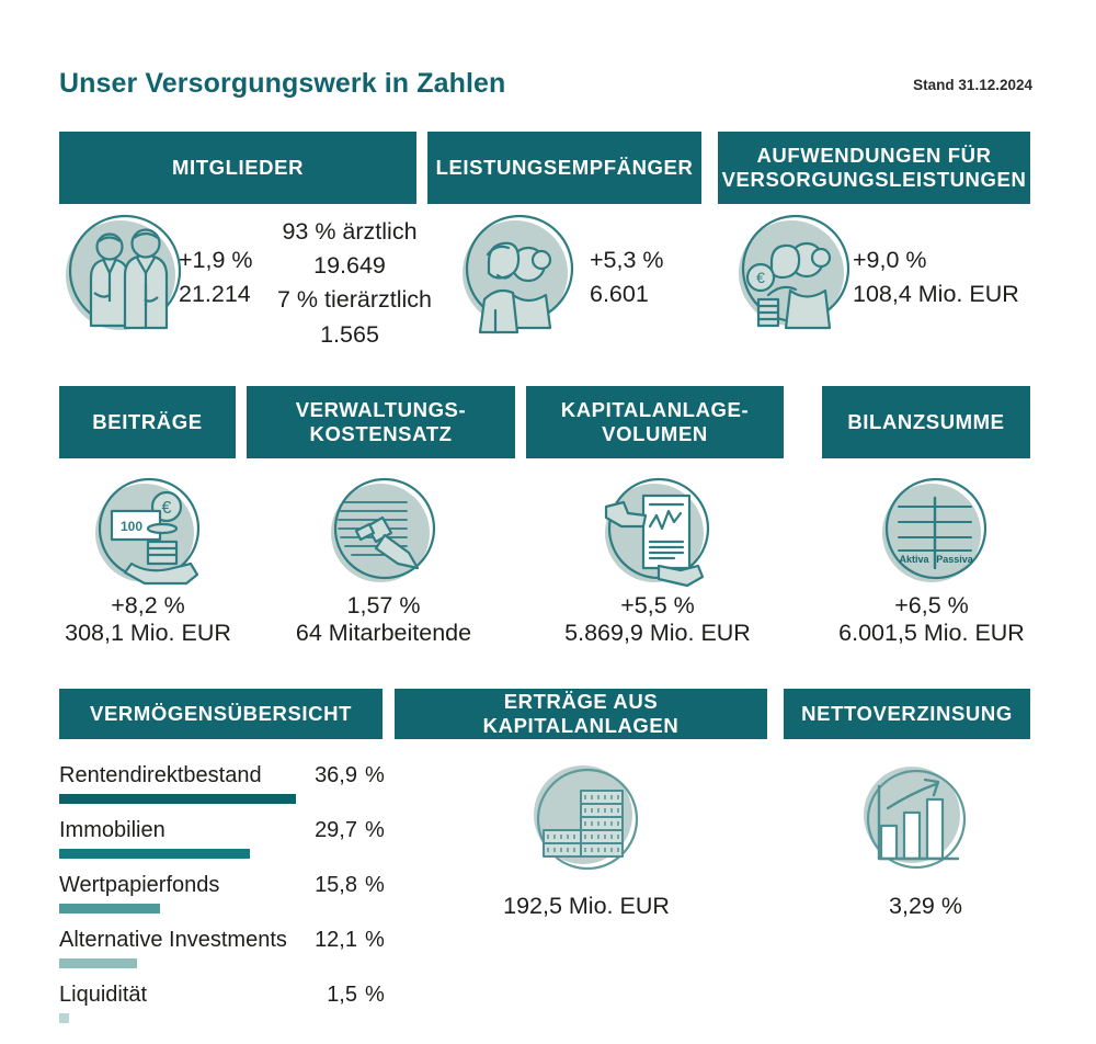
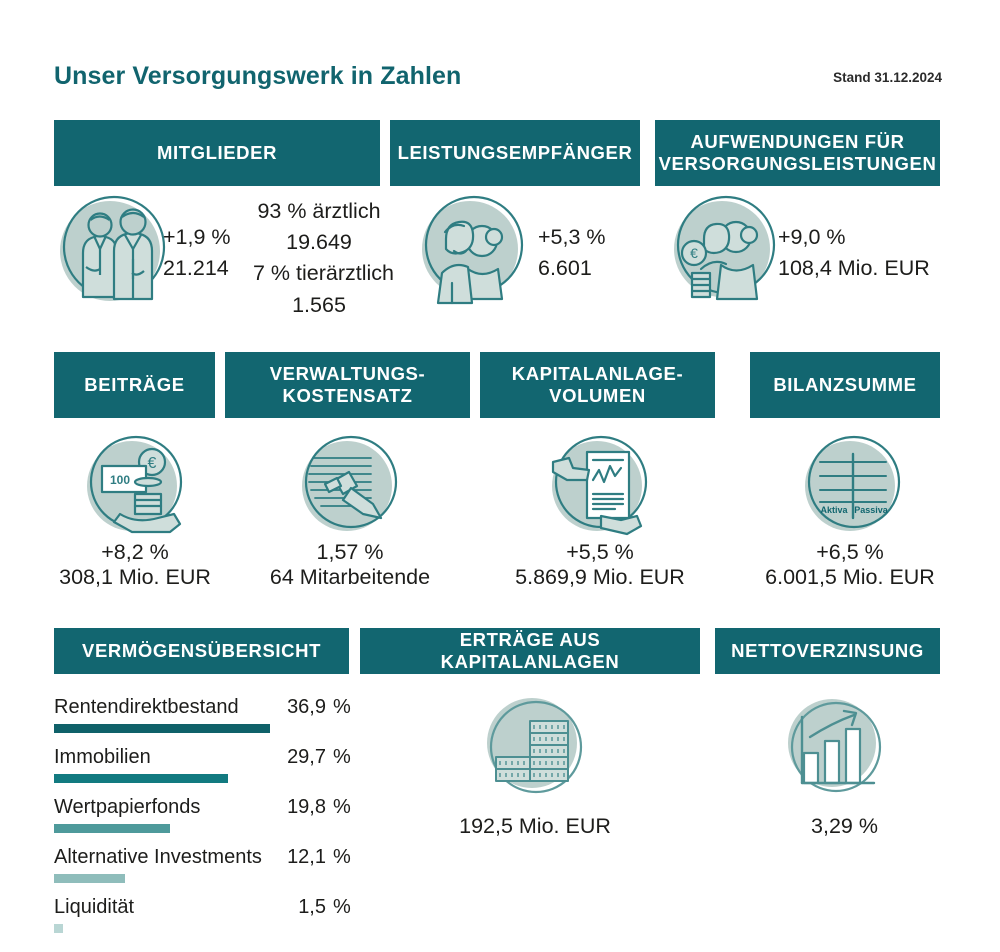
Wertpapierfonds: 15,8 -> 19,8
